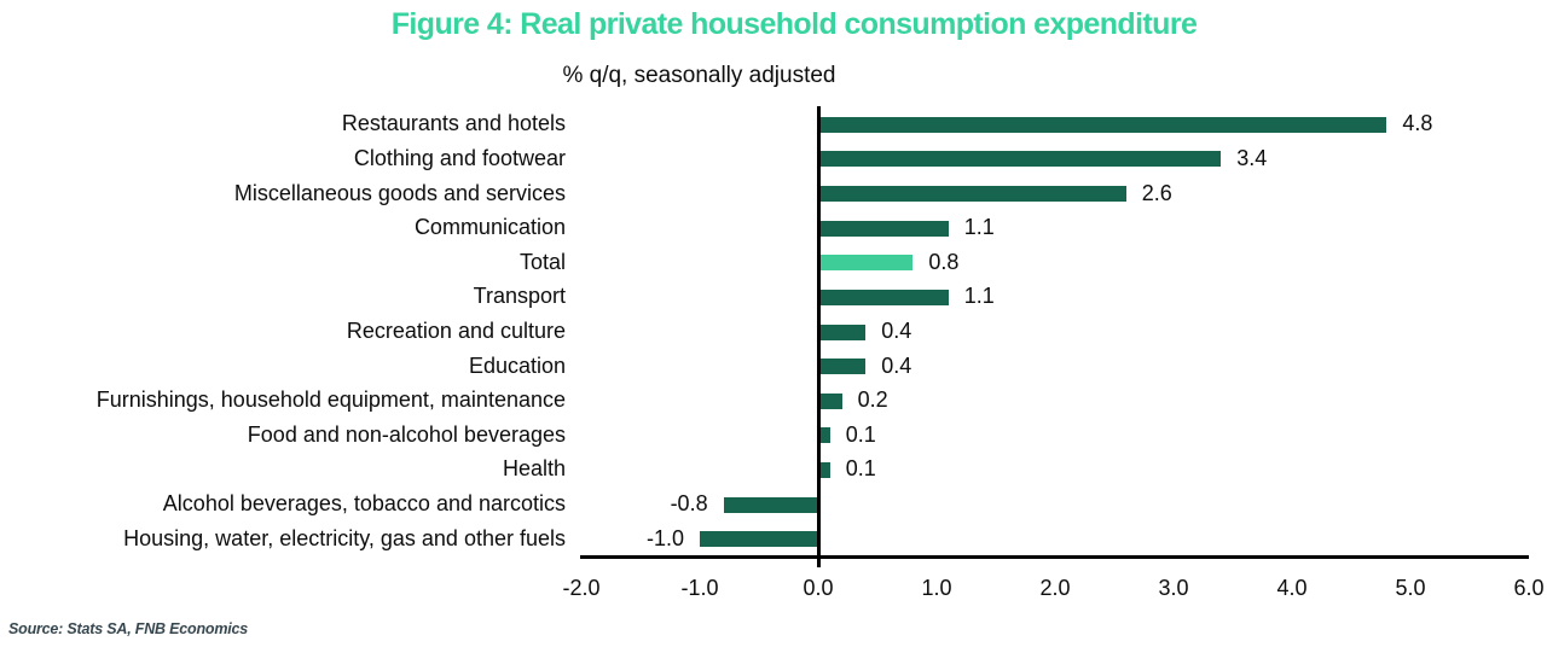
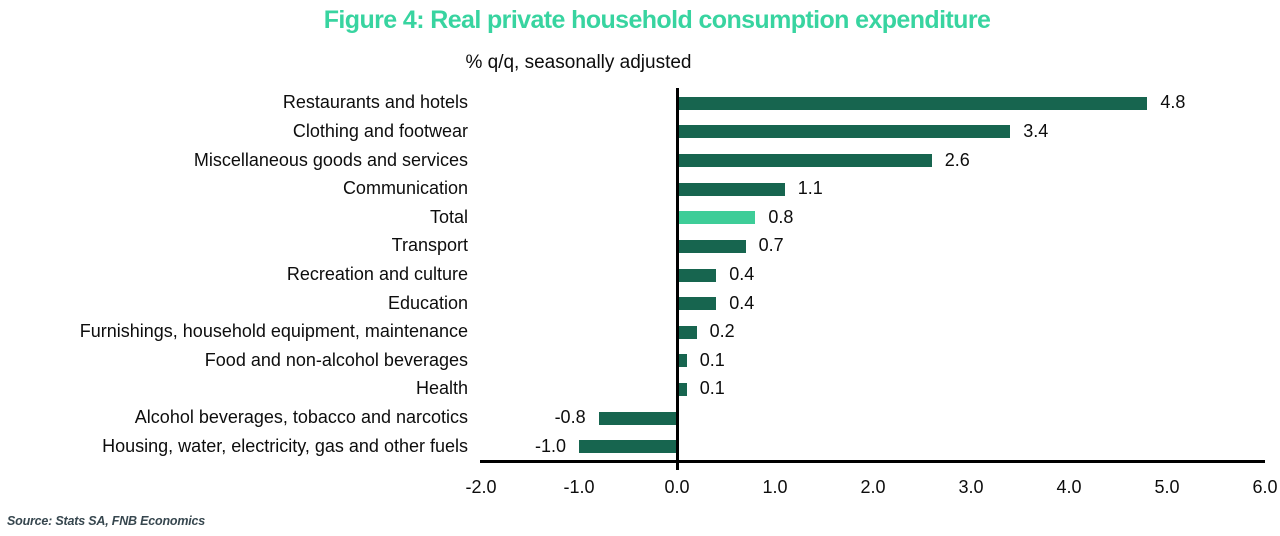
Transport: 1.1 -> 0.7
